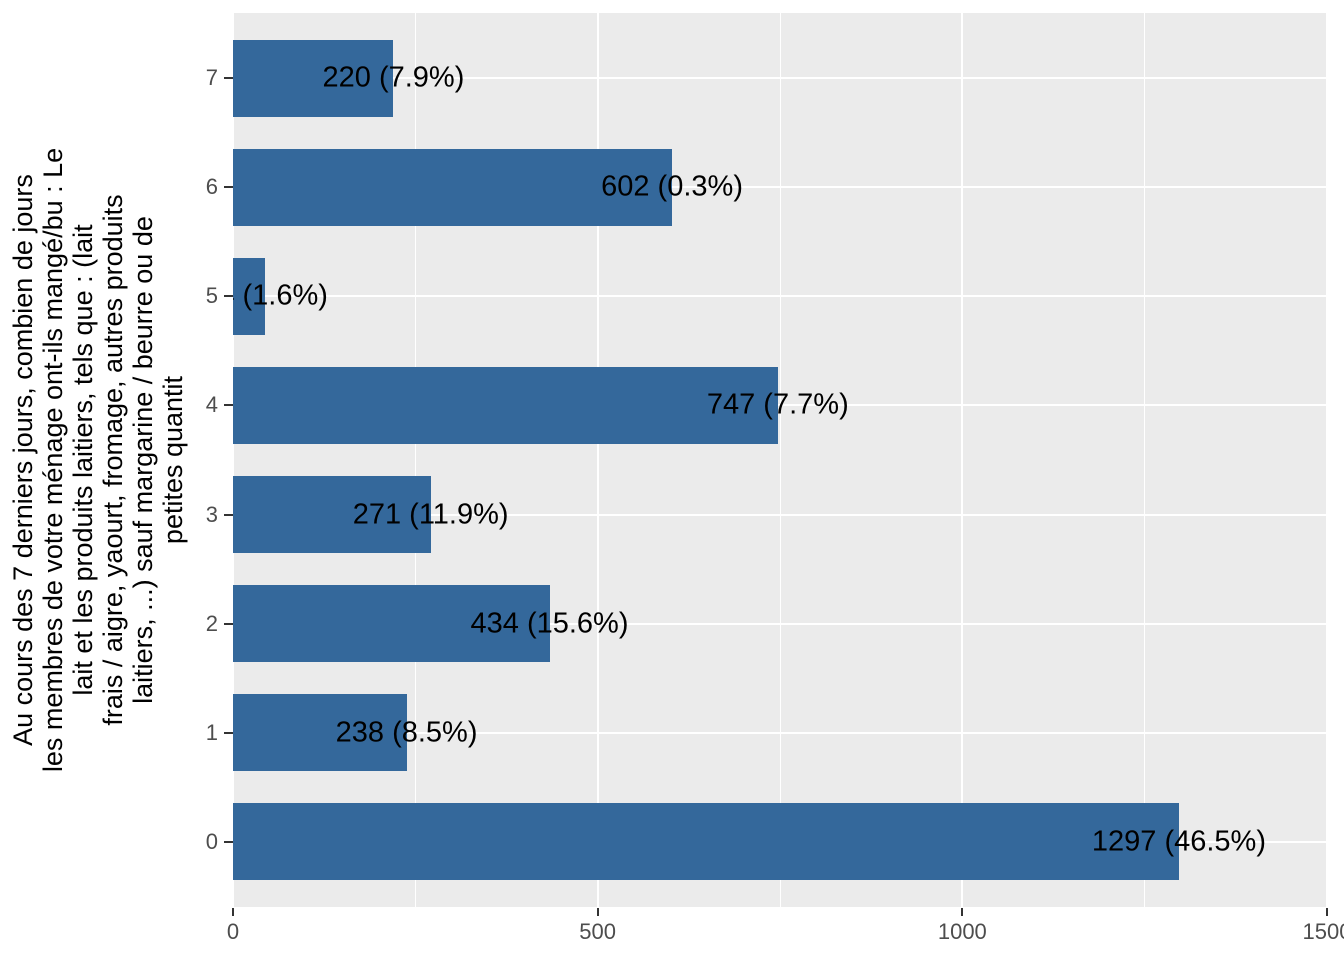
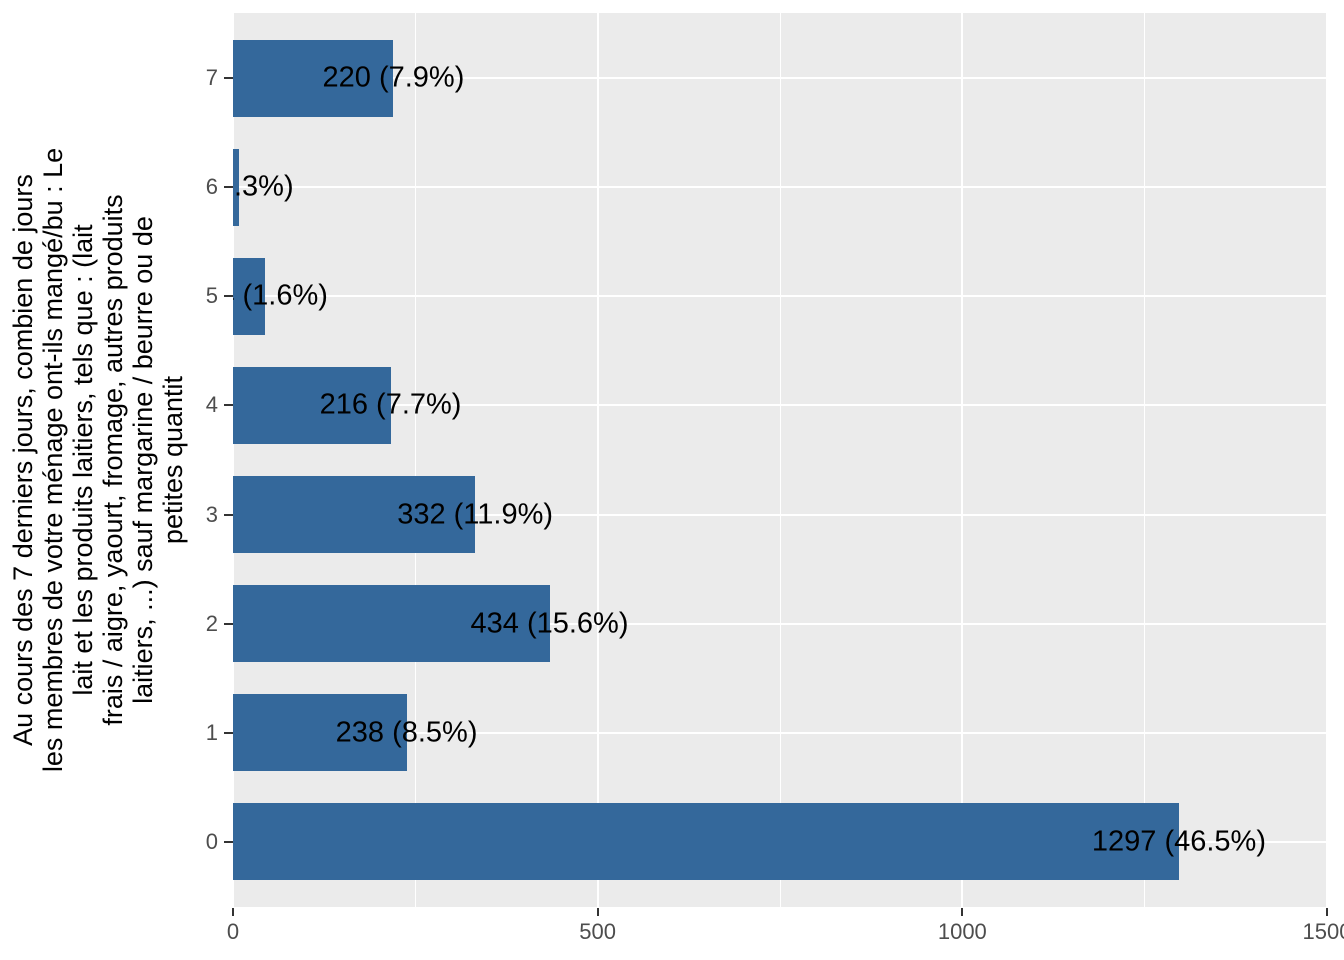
6: 602 -> 8
4: 747 -> 216
3: 271 -> 332
